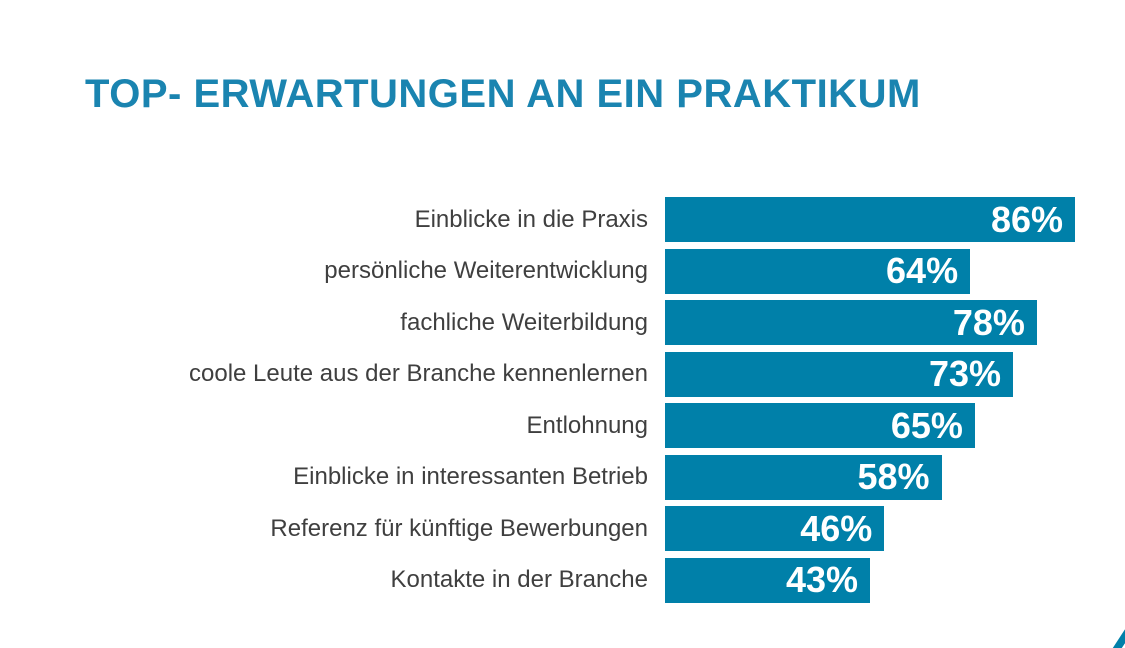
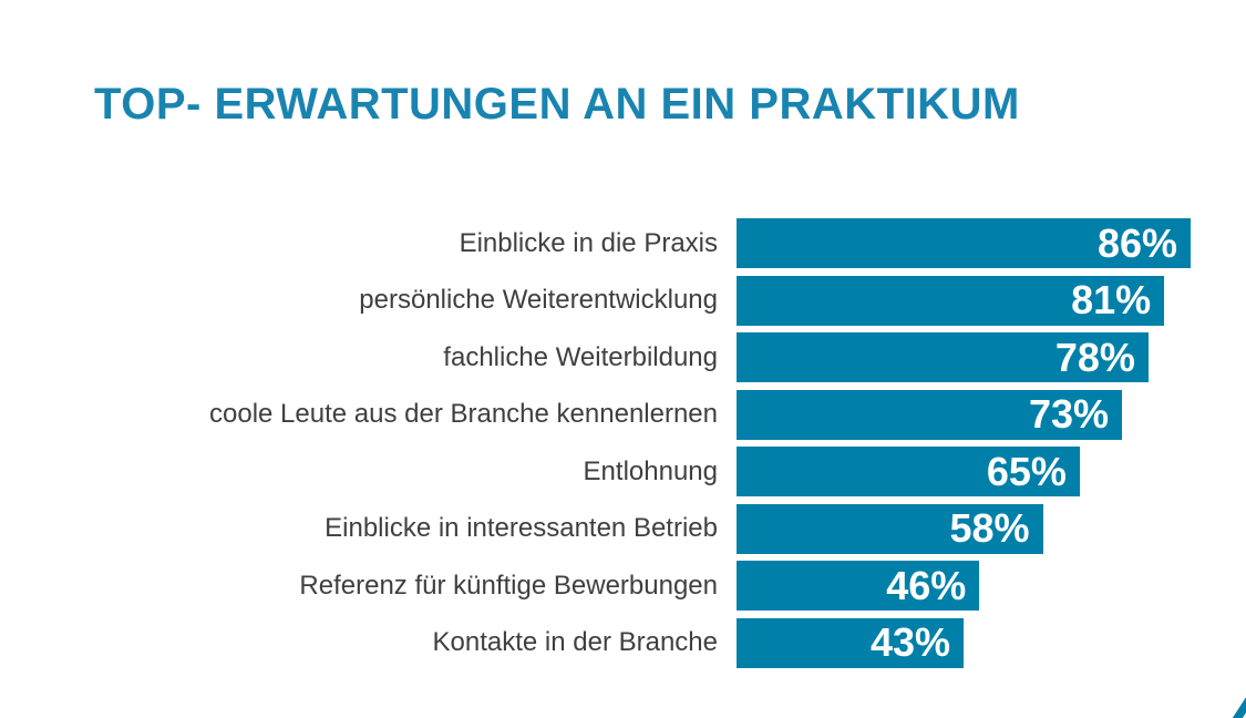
persönliche Weiterentwicklung: 64% -> 81%
